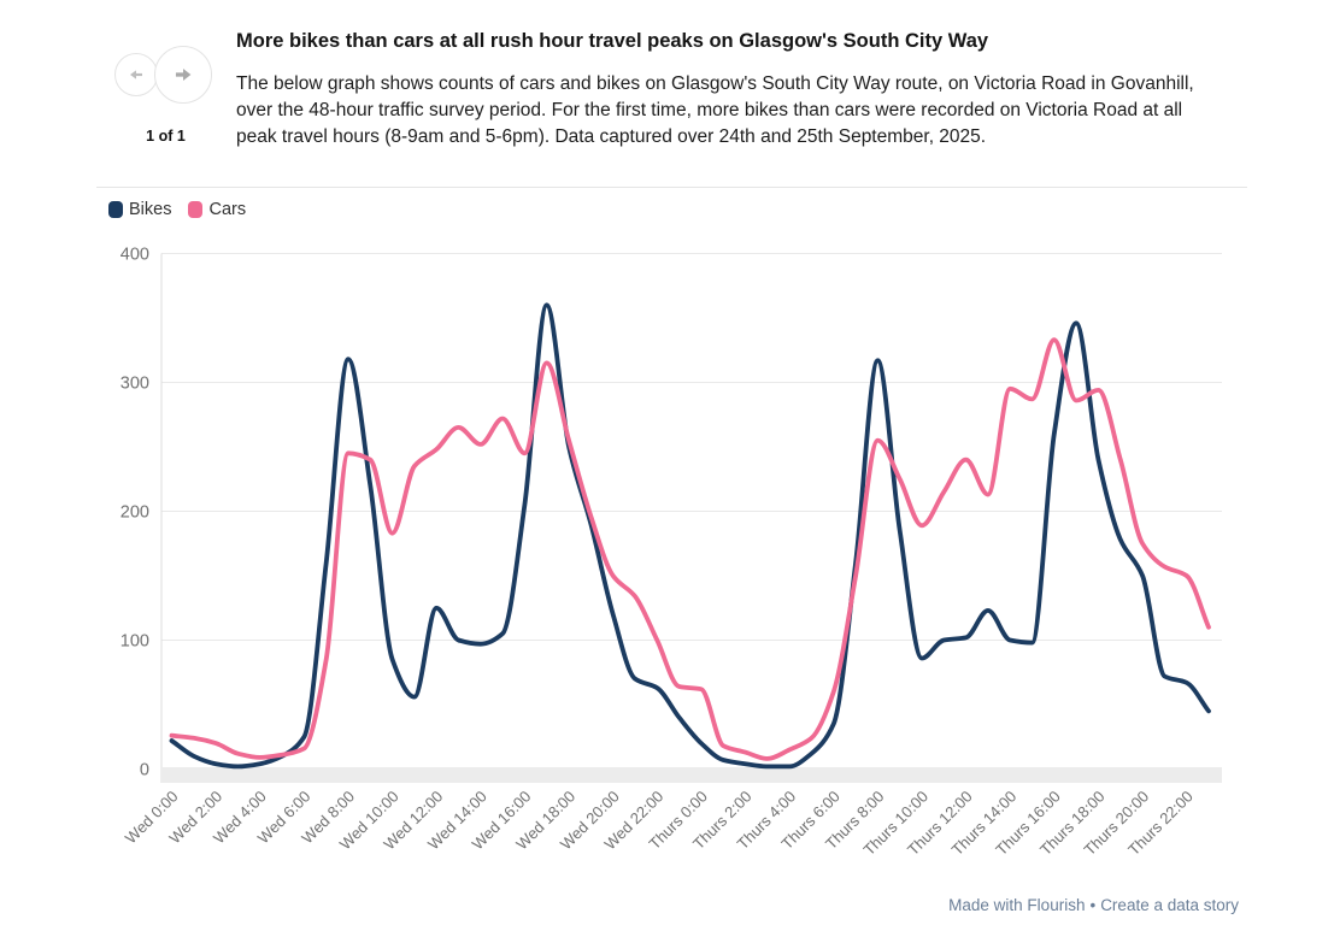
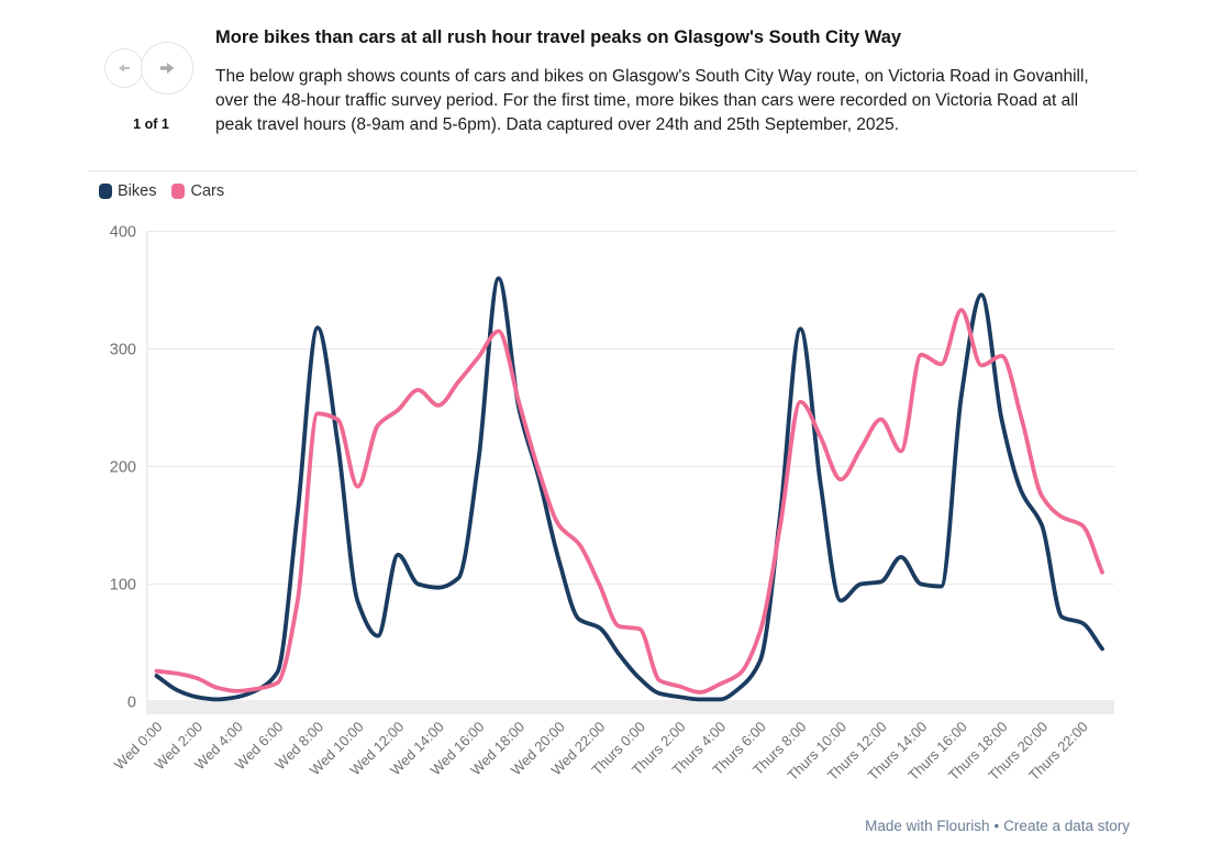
Cars/Wed 16:00: 245 -> 293
